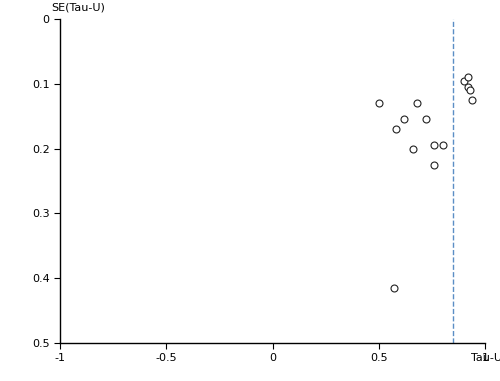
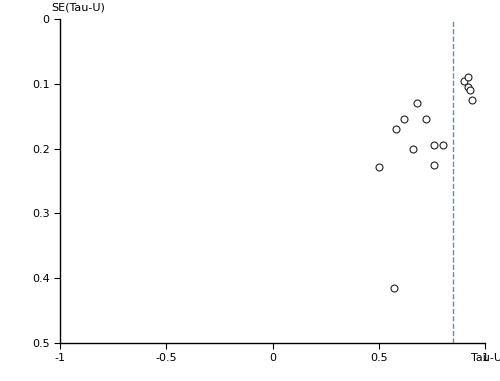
0.5: 0.130 -> 0.228
